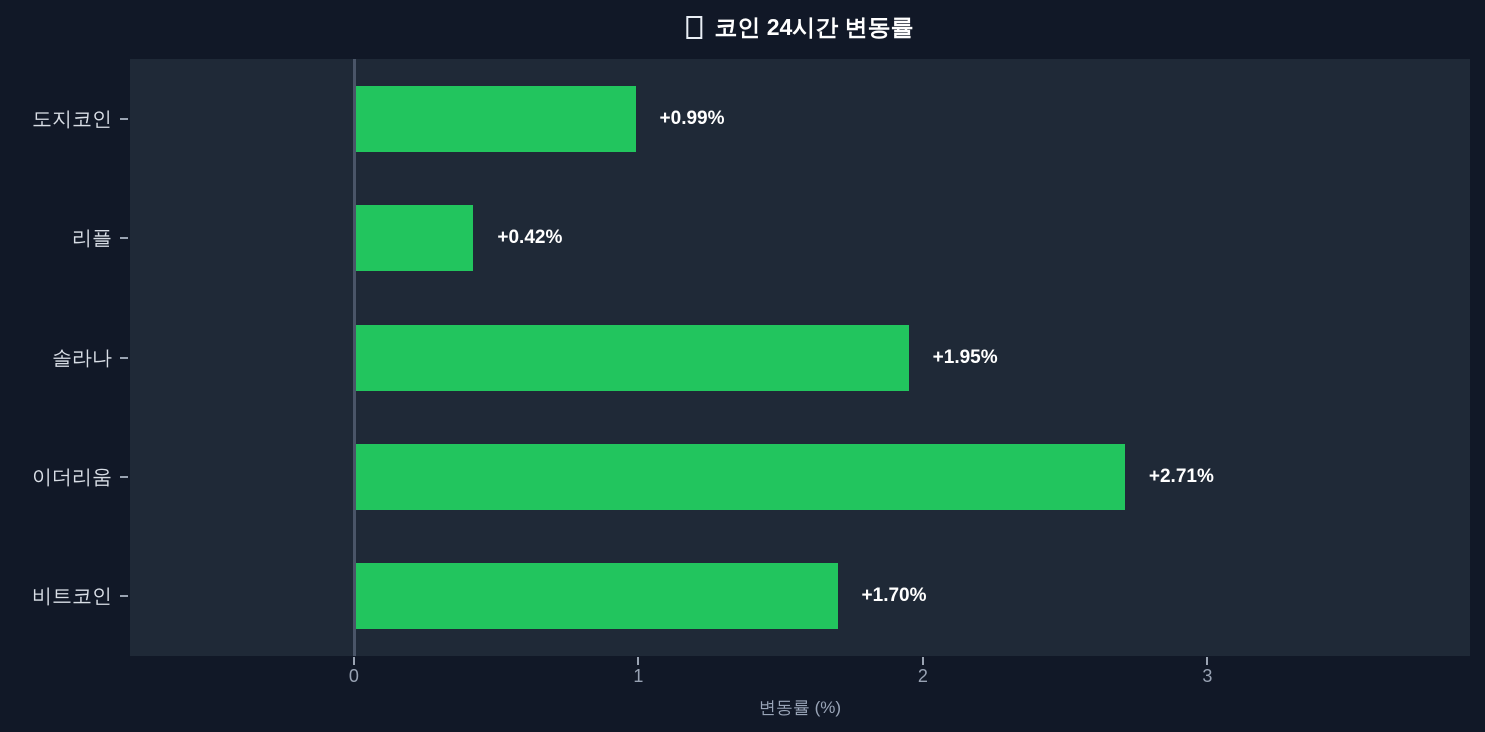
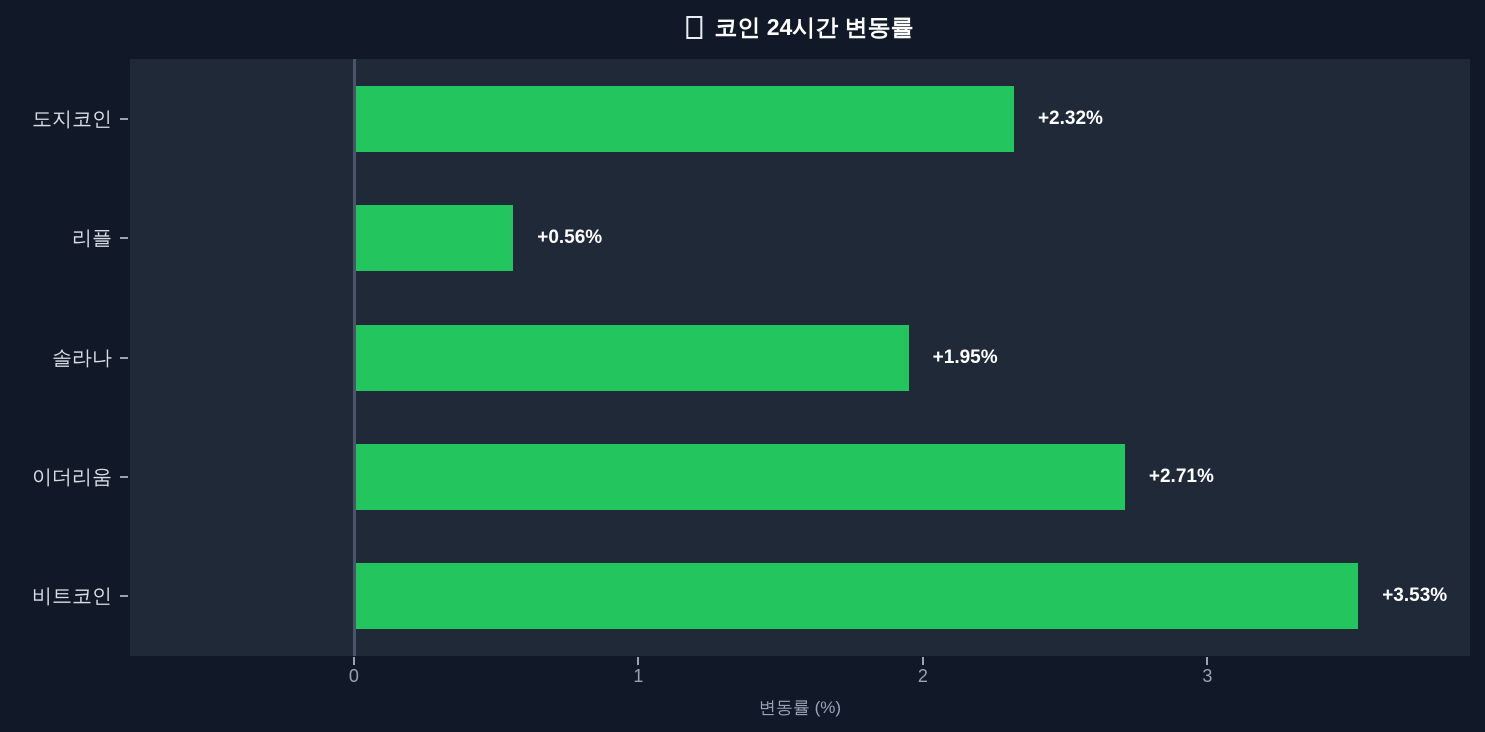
도지코인: +0.99% -> +2.32%
리플: +0.42% -> +0.56%
비트코인: +1.70% -> +3.53%
